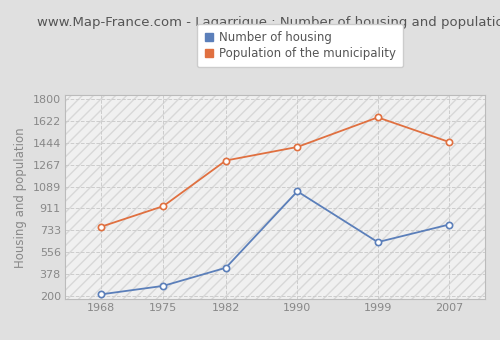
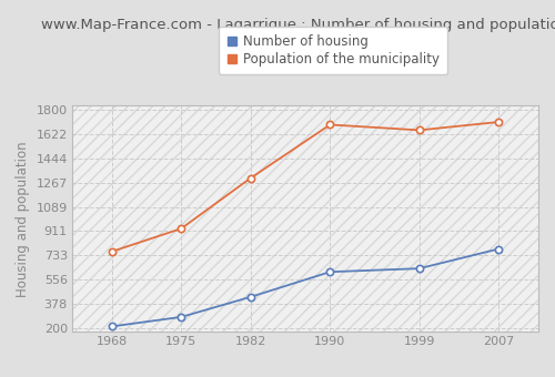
Number of housing/1990: 1050 -> 610
Population of the municipality/1990: 1410 -> 1690
Population of the municipality/2007: 1450 -> 1710
